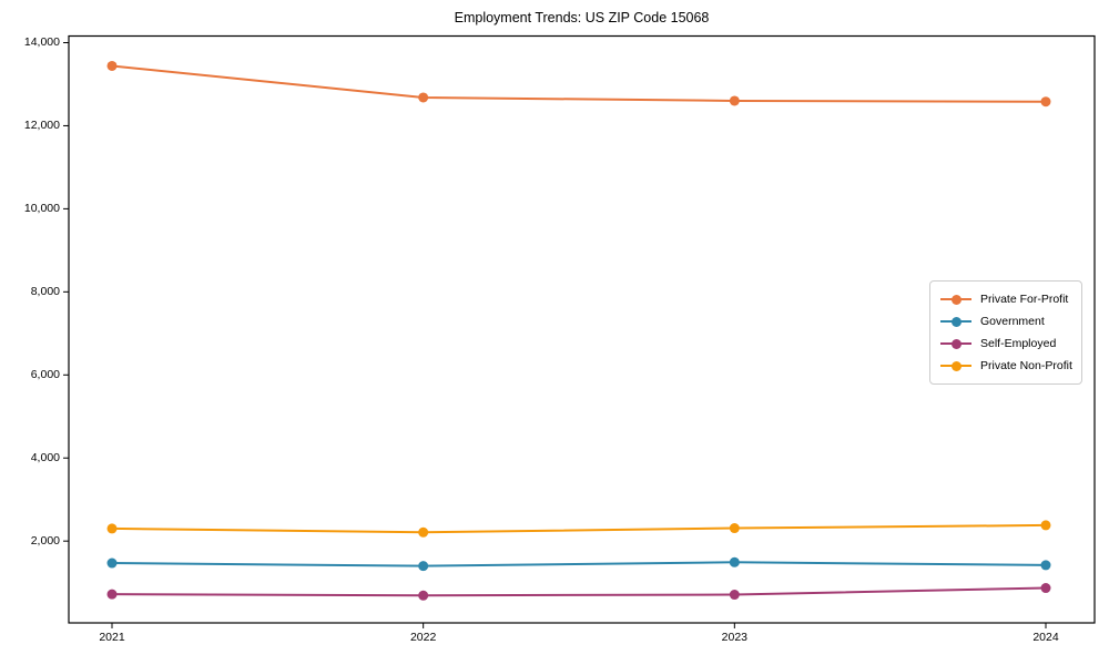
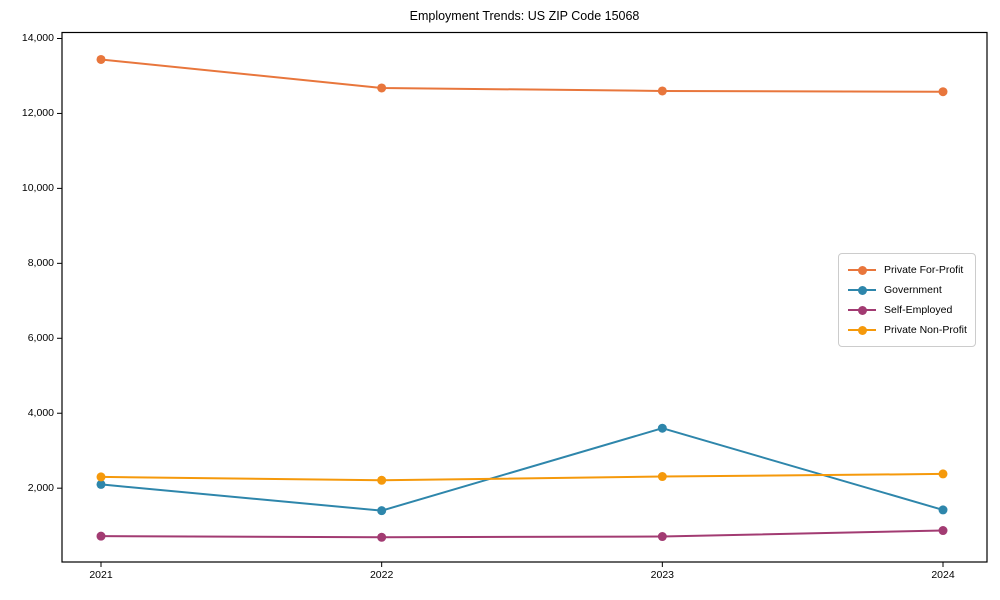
Government/2021: 1500 -> 2100
Government/2023: 1500 -> 3600
